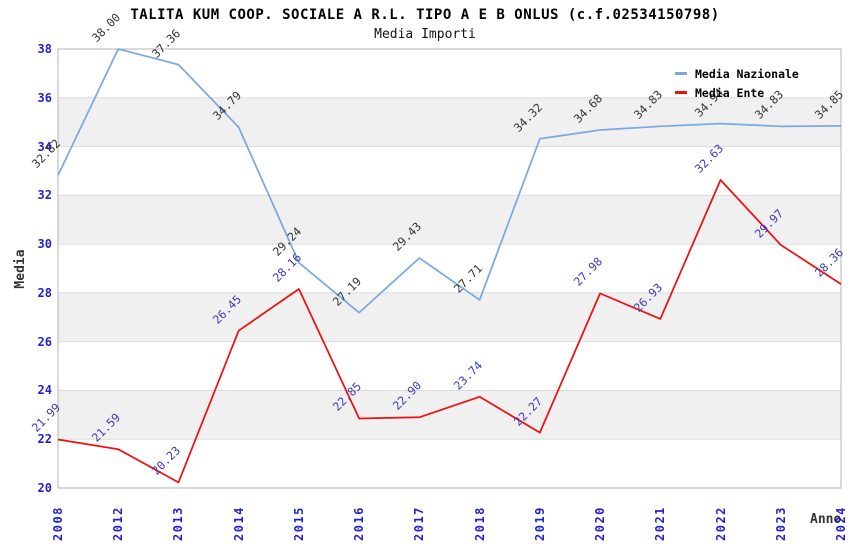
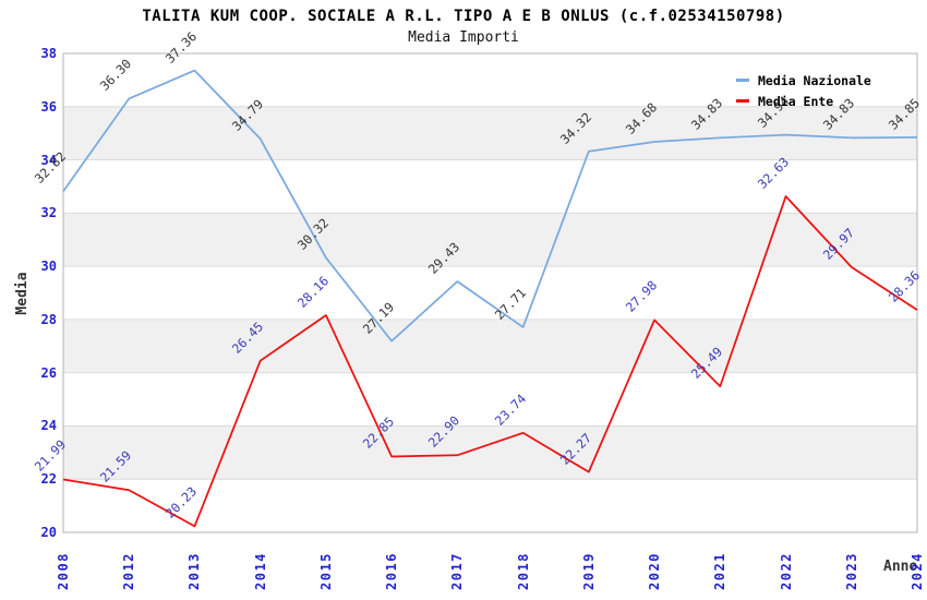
Media Nazionale/2012: 38.00 -> 36.30
Media Nazionale/2015: 29.24 -> 30.32
Media Ente/2021: 26.93 -> 25.49
